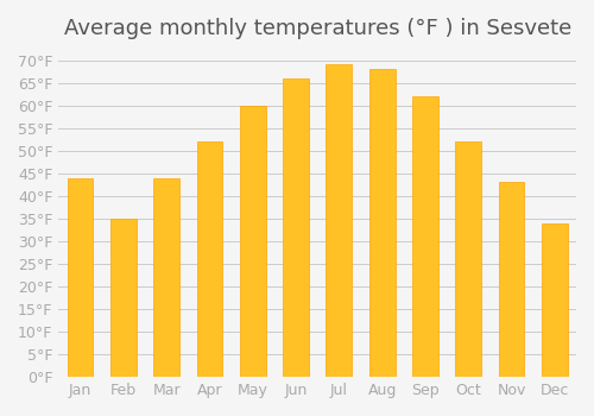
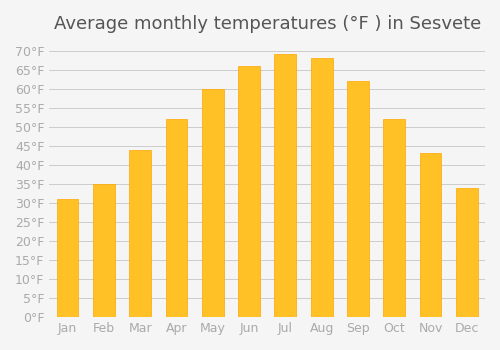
Jan: 44°F -> 31°F
